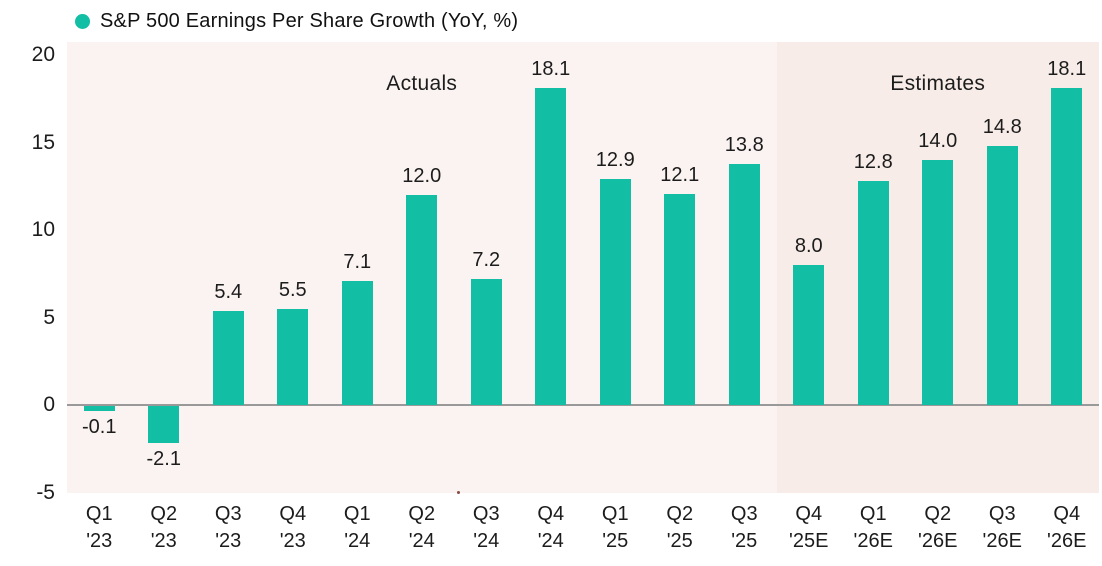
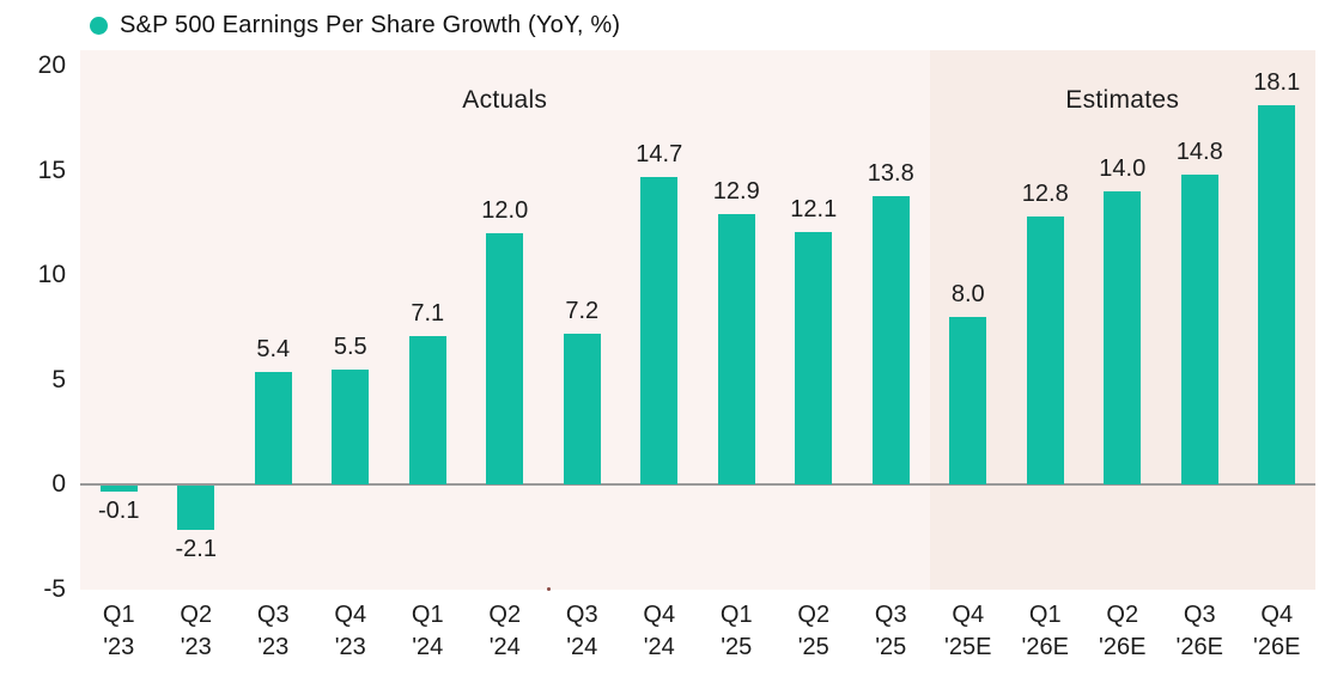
Q4 '24: 18.1 -> 14.7
